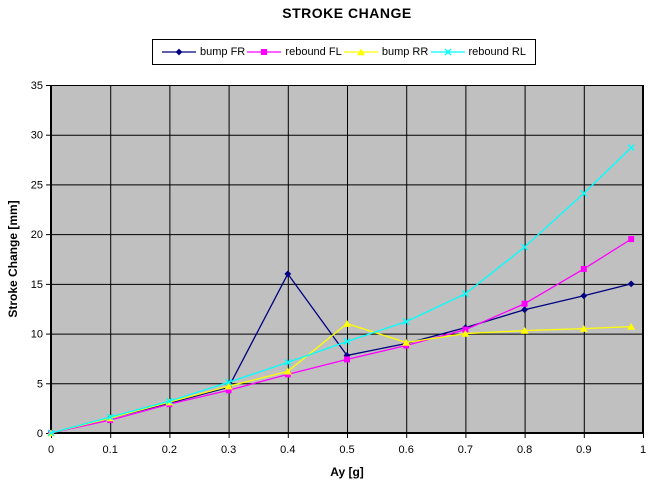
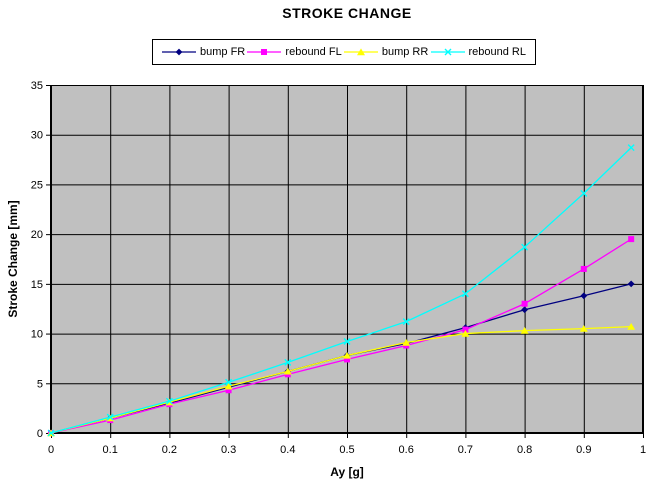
bump FR/0.4: 16 -> 6
bump RR/0.5: 11 -> 8
